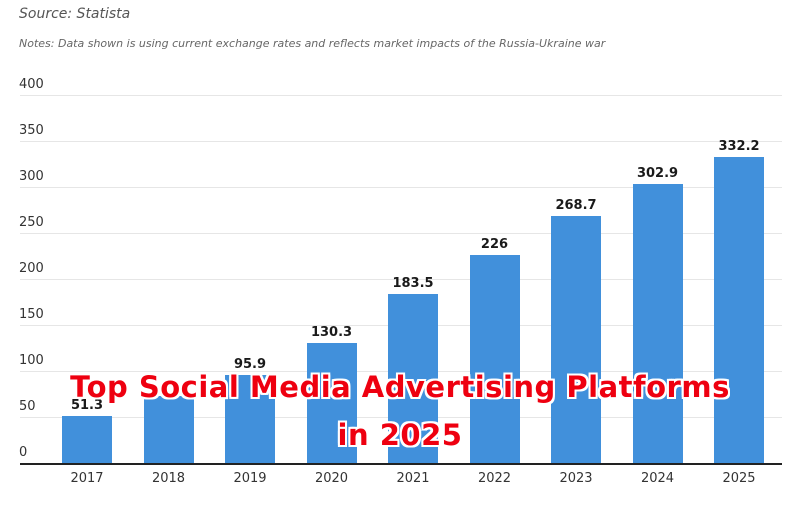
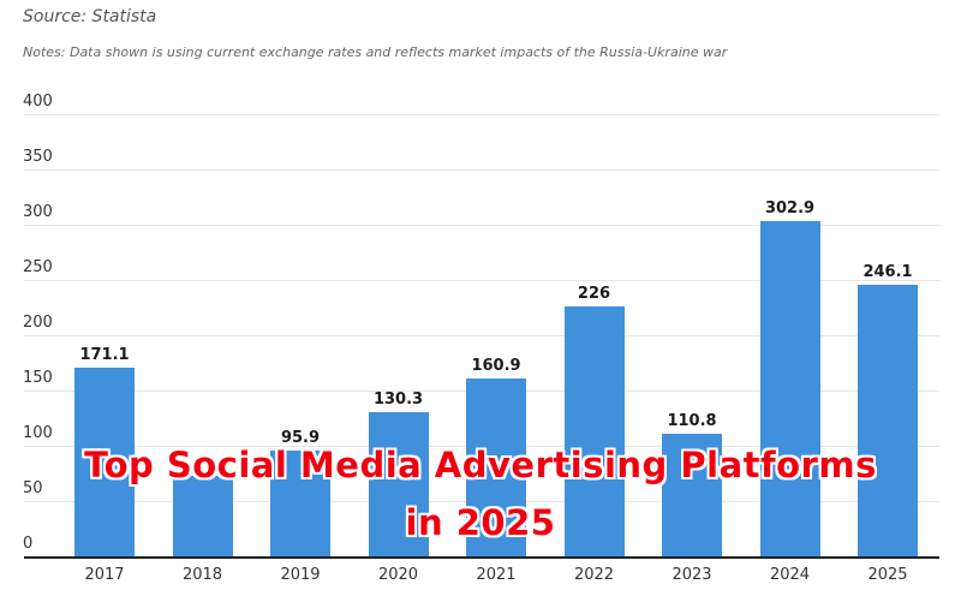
2017: 51.3 -> 171.1
2021: 183.5 -> 160.9
2023: 268.7 -> 110.8
2025: 332.2 -> 246.1
